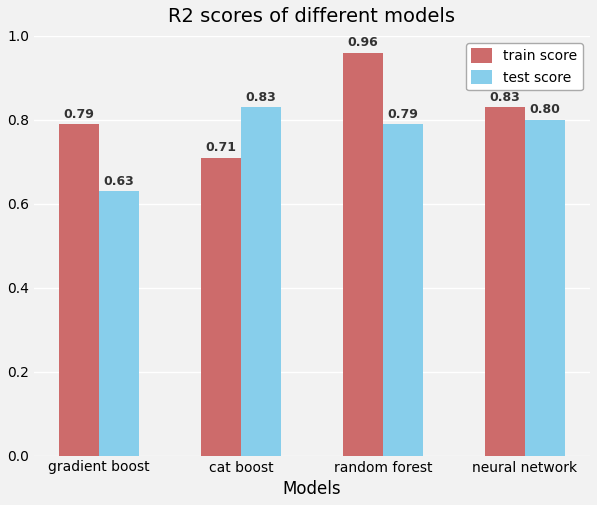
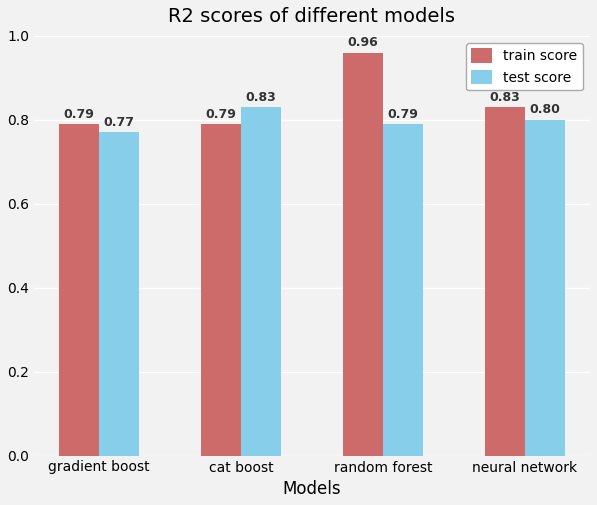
test score/gradient boost: 0.63 -> 0.77
train score/cat boost: 0.71 -> 0.79
